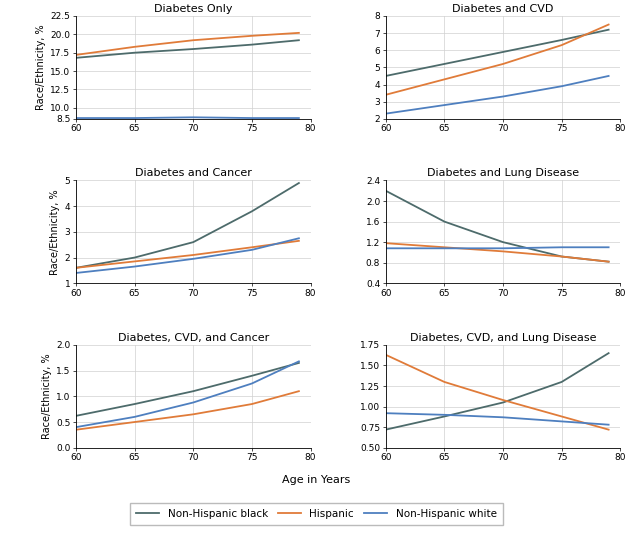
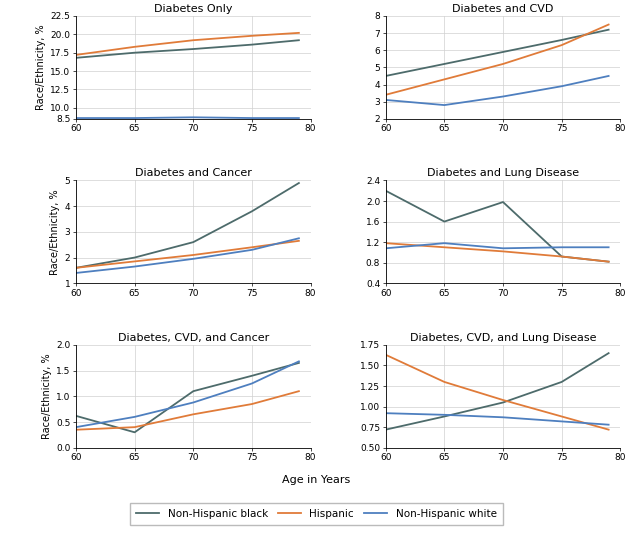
Diabetes and CVD/Non-Hispanic white/60: 2.3 -> 3.1
Diabetes and Lung Disease/Non-Hispanic white/65: 1.08 -> 1.18
Diabetes and Lung Disease/Non-Hispanic black/70: 1.20 -> 1.98
Diabetes, CVD, and Cancer/Non-Hispanic black/65: 0.85 -> 0.30
Diabetes, CVD, and Cancer/Hispanic/65: 0.50 -> 0.40
